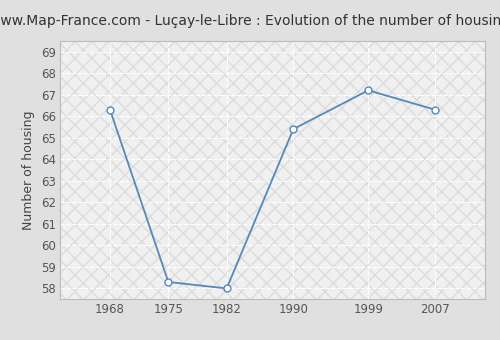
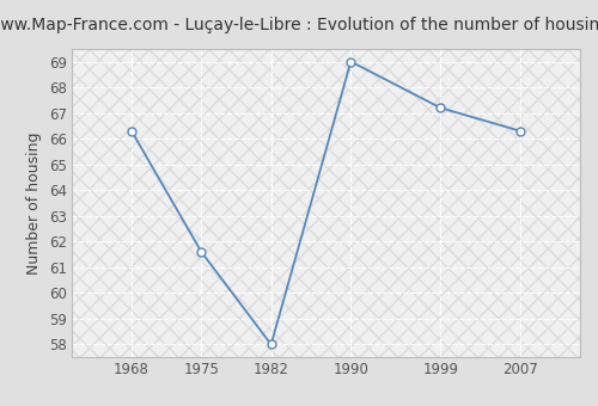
1975: 58.3 -> 61.6
1990: 65.4 -> 69.0
